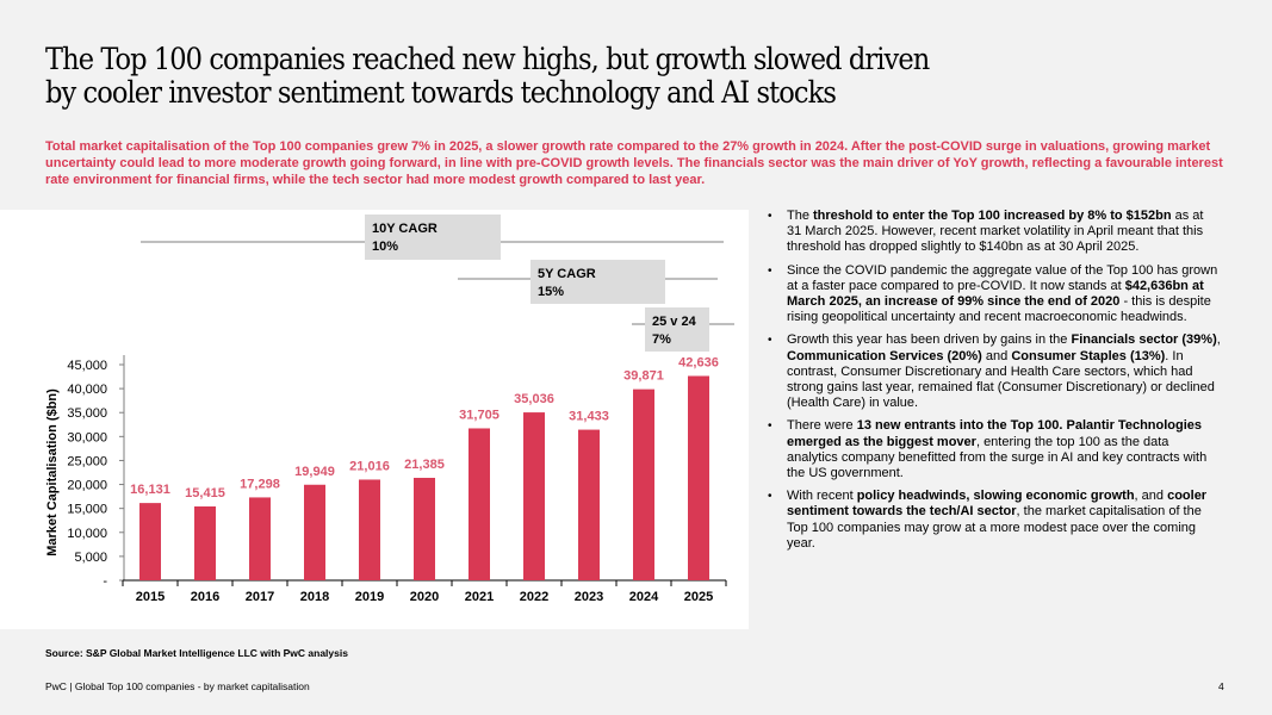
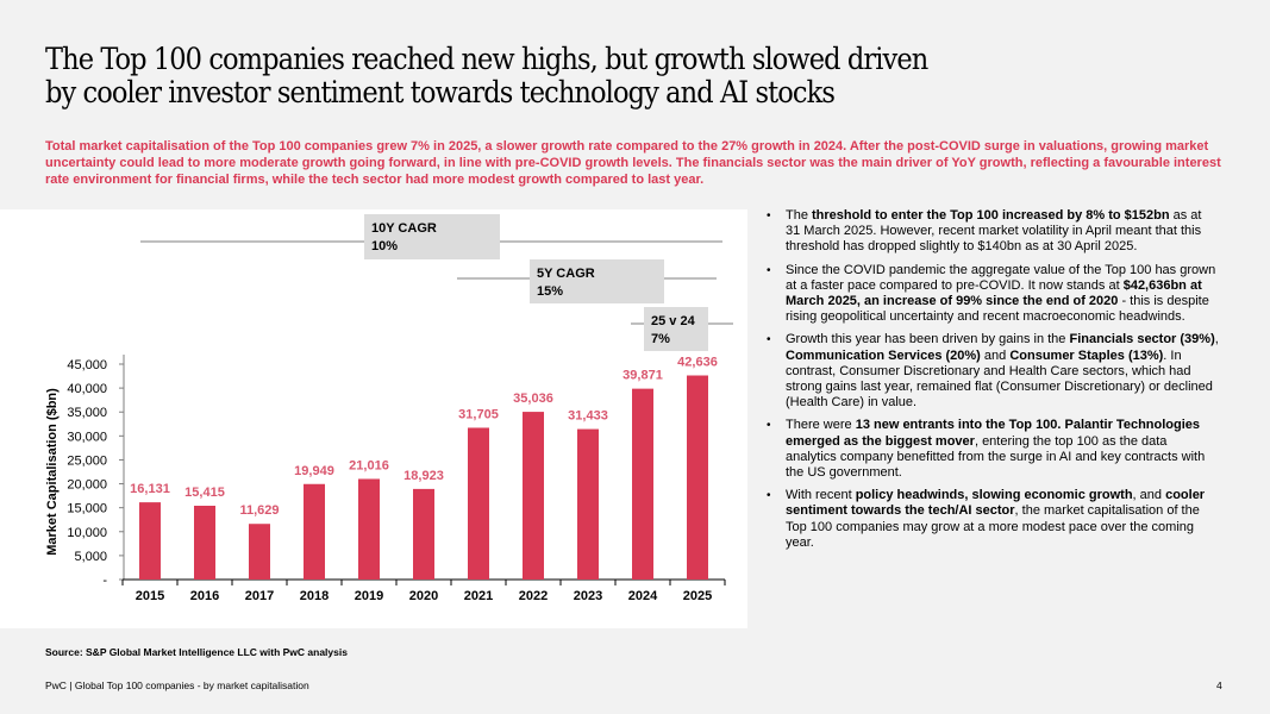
2017: 17,298 -> 11,629
2020: 21,385 -> 18,923
